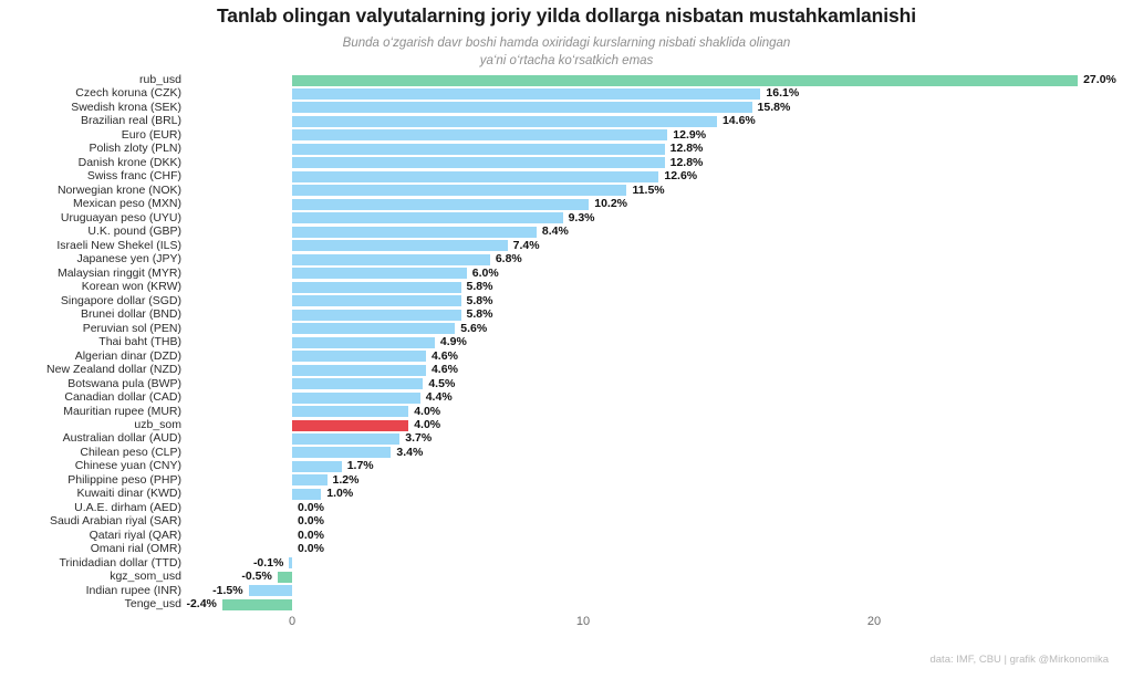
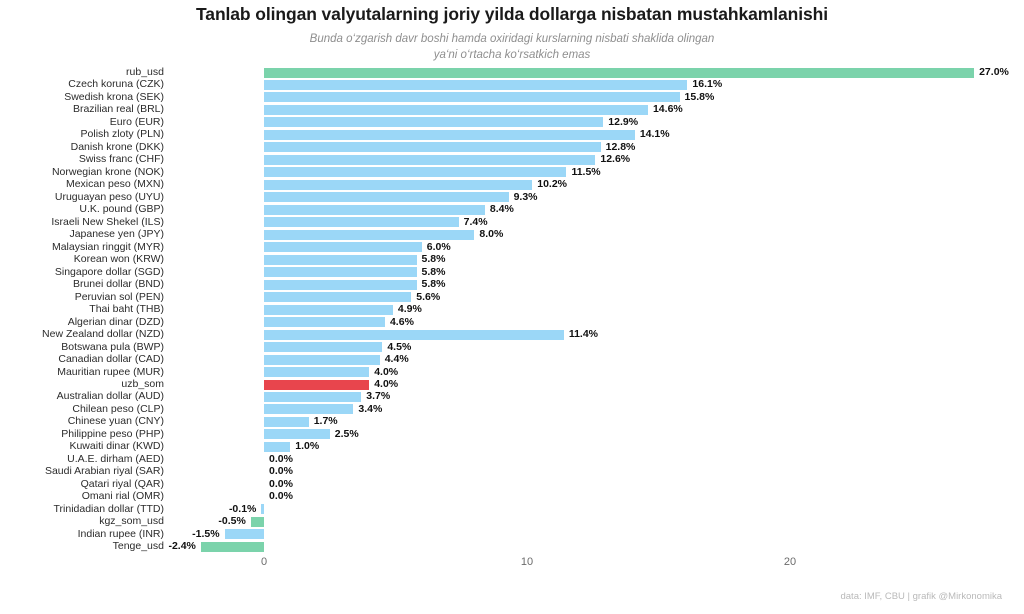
Polish zloty (PLN): 12.8% -> 14.1%
Japanese yen (JPY): 6.8% -> 8.0%
New Zealand dollar (NZD): 4.6% -> 11.4%
Philippine peso (PHP): 1.2% -> 2.5%
